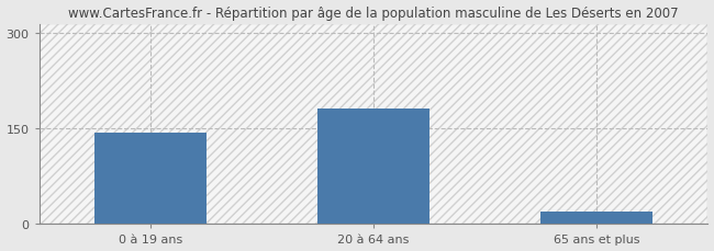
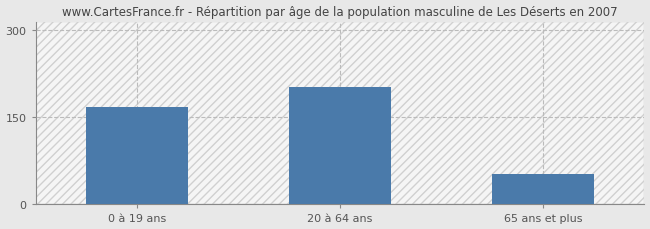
0 à 19 ans: 143 -> 168
20 à 64 ans: 182 -> 202
65 ans et plus: 20 -> 52
